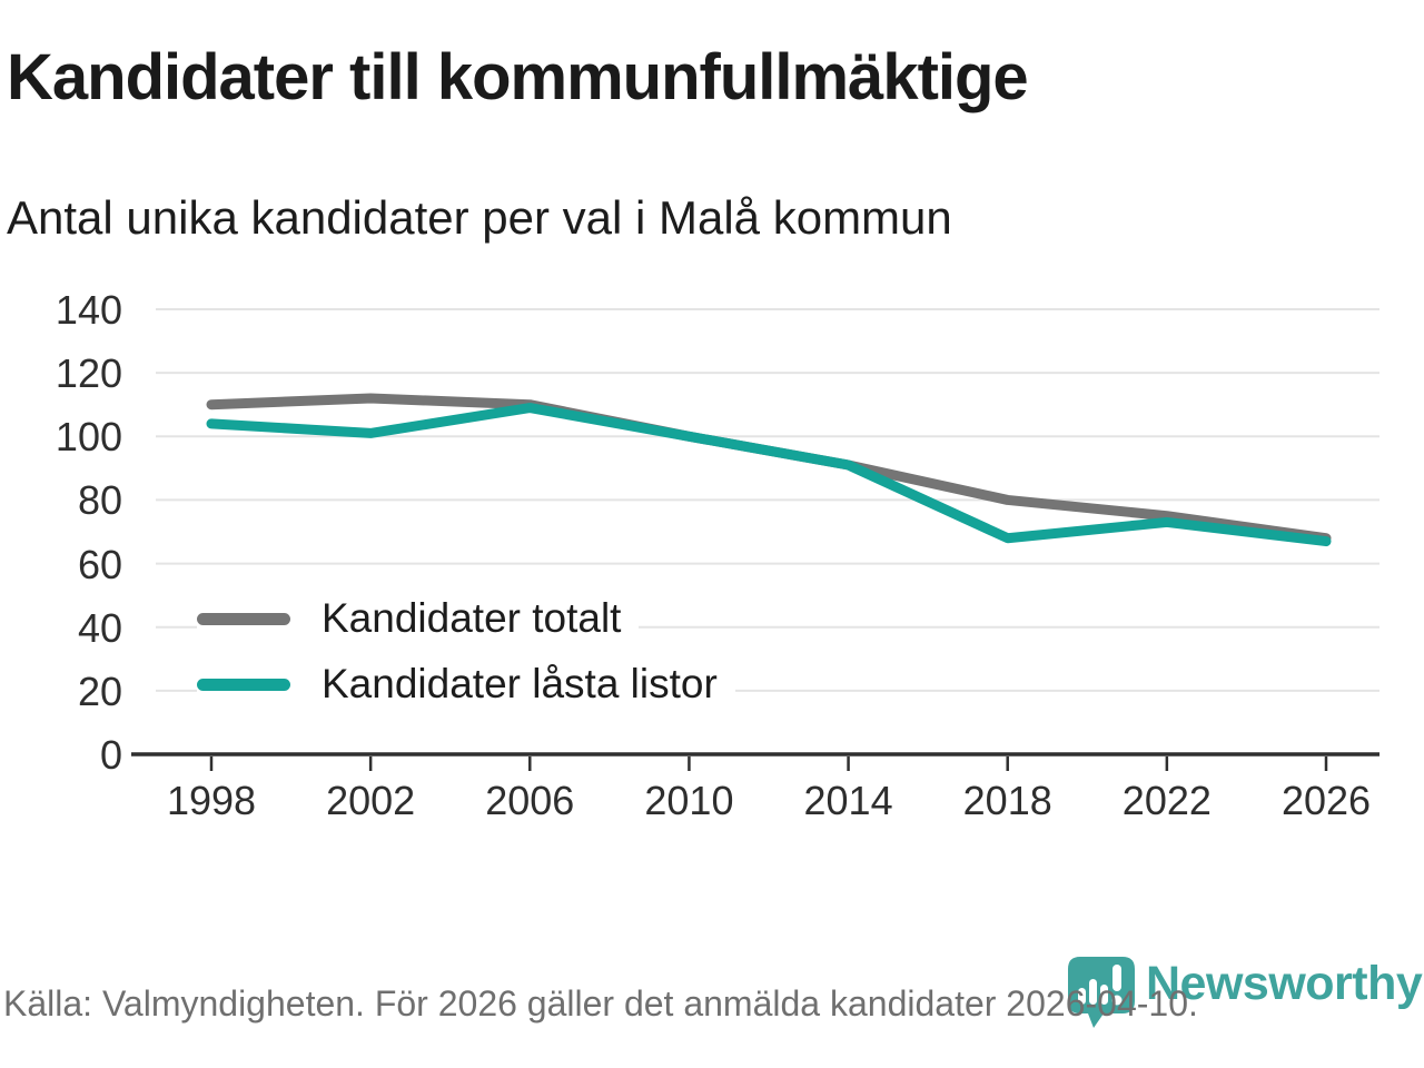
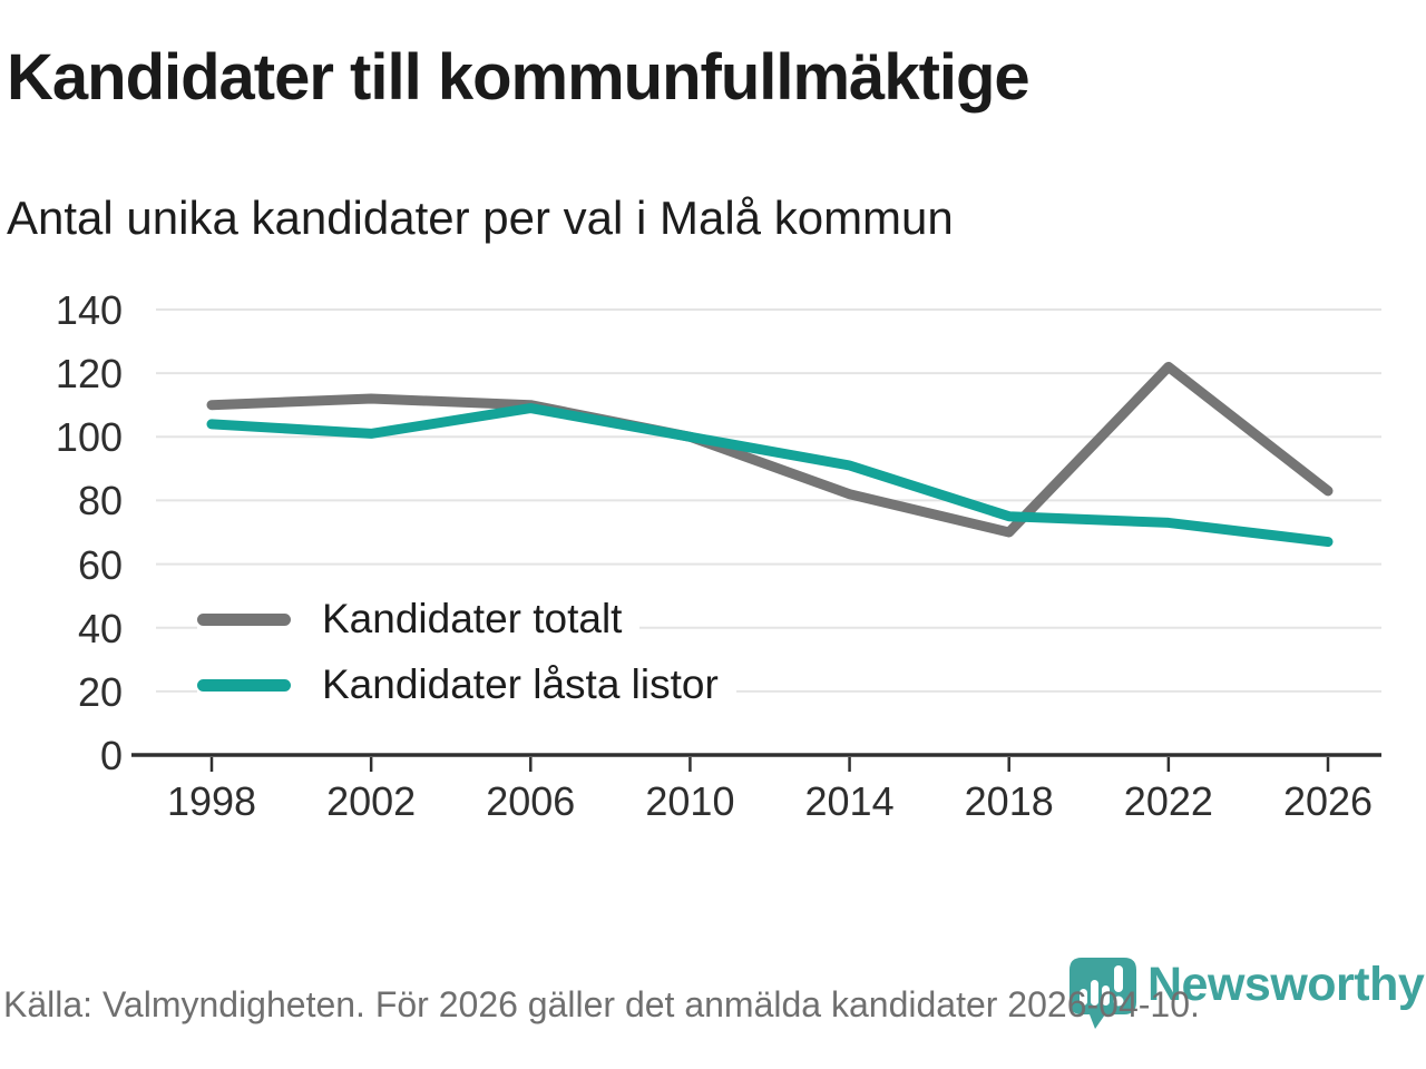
Kandidater totalt/2014: 91 -> 82
Kandidater totalt/2018: 80 -> 70
Kandidater låsta listor/2018: 68 -> 75
Kandidater totalt/2022: 75 -> 122
Kandidater totalt/2026: 68 -> 83
